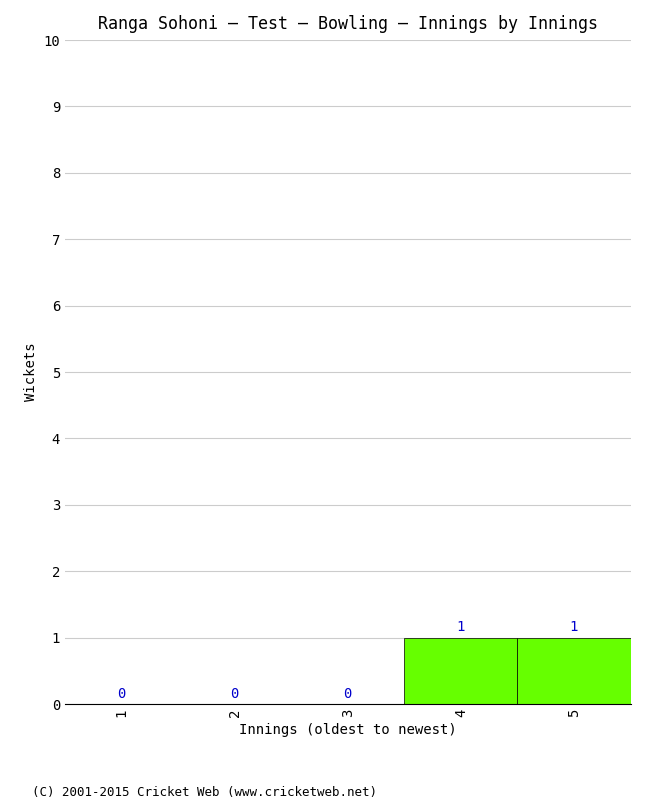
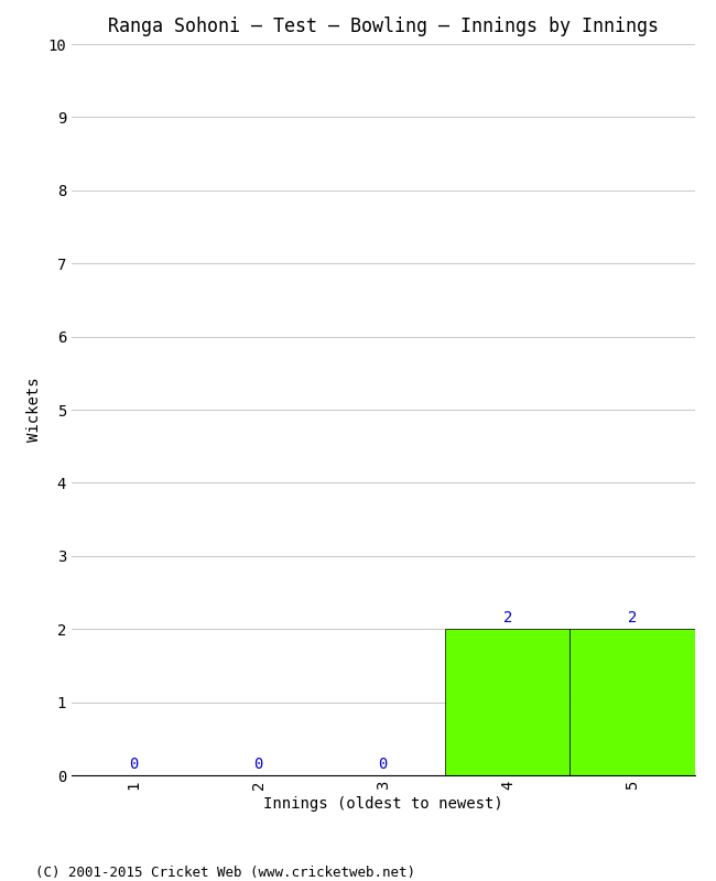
4: 1 -> 2
5: 1 -> 2
